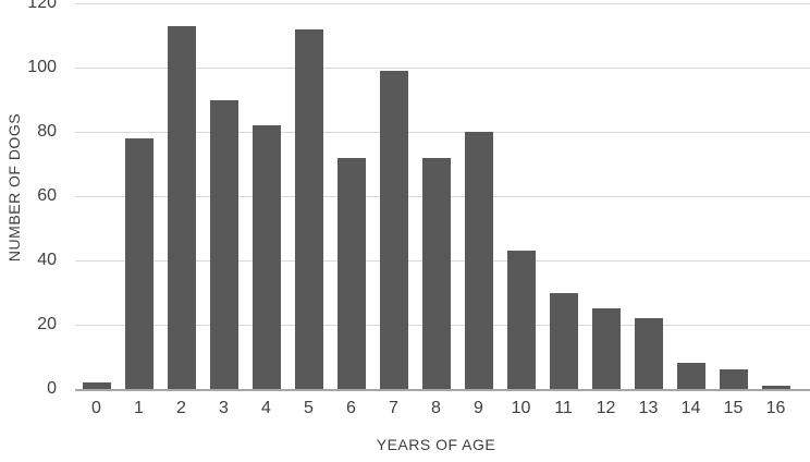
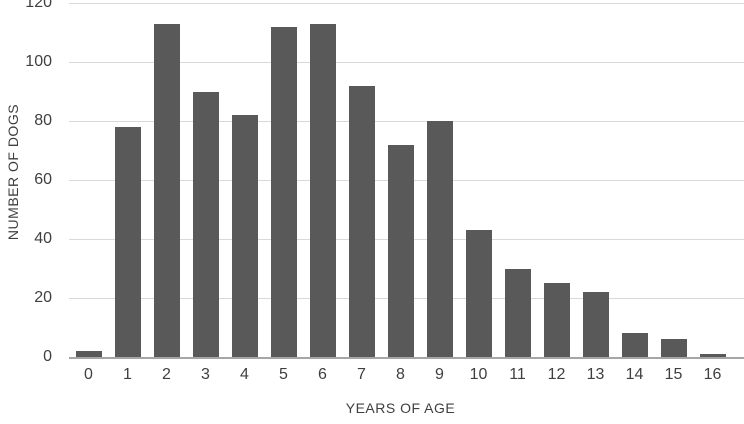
6: 72 -> 113
7: 99 -> 92
